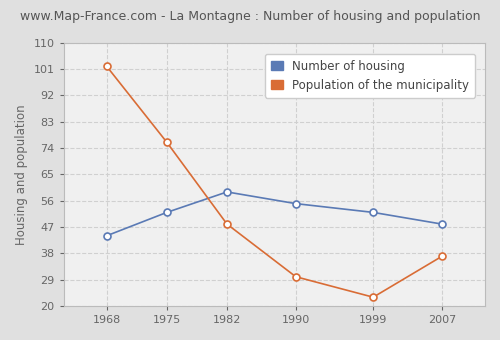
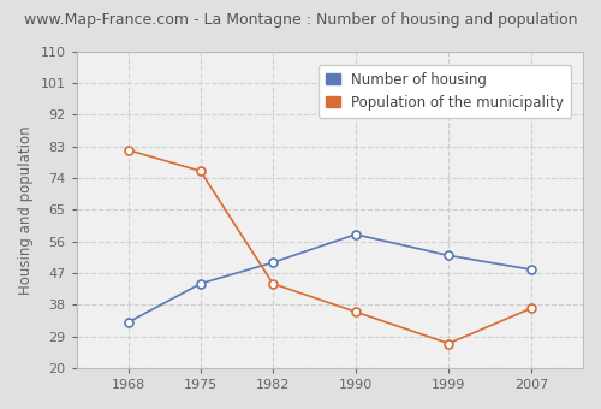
Number of housing/1968: 44 -> 33
Population of the municipality/1968: 102 -> 82
Number of housing/1975: 52 -> 44
Number of housing/1982: 59 -> 50
Population of the municipality/1982: 48 -> 44
Number of housing/1990: 55 -> 58
Population of the municipality/1990: 30 -> 36
Population of the municipality/1999: 23 -> 27
